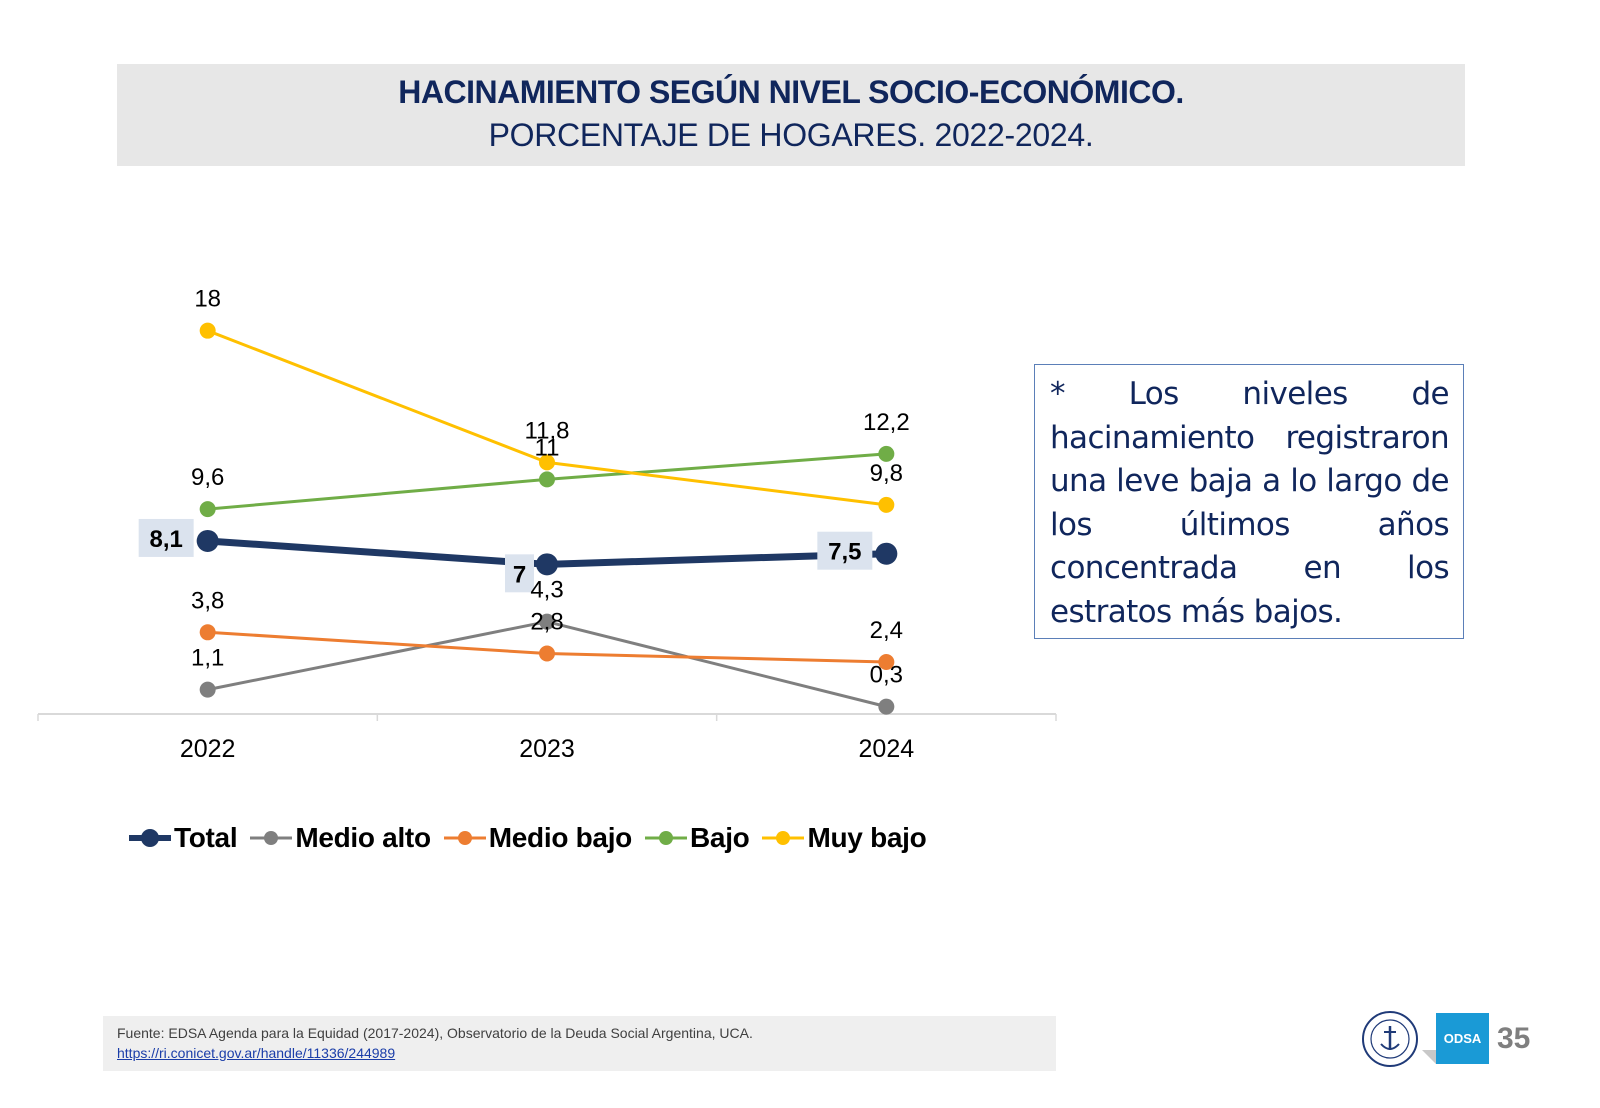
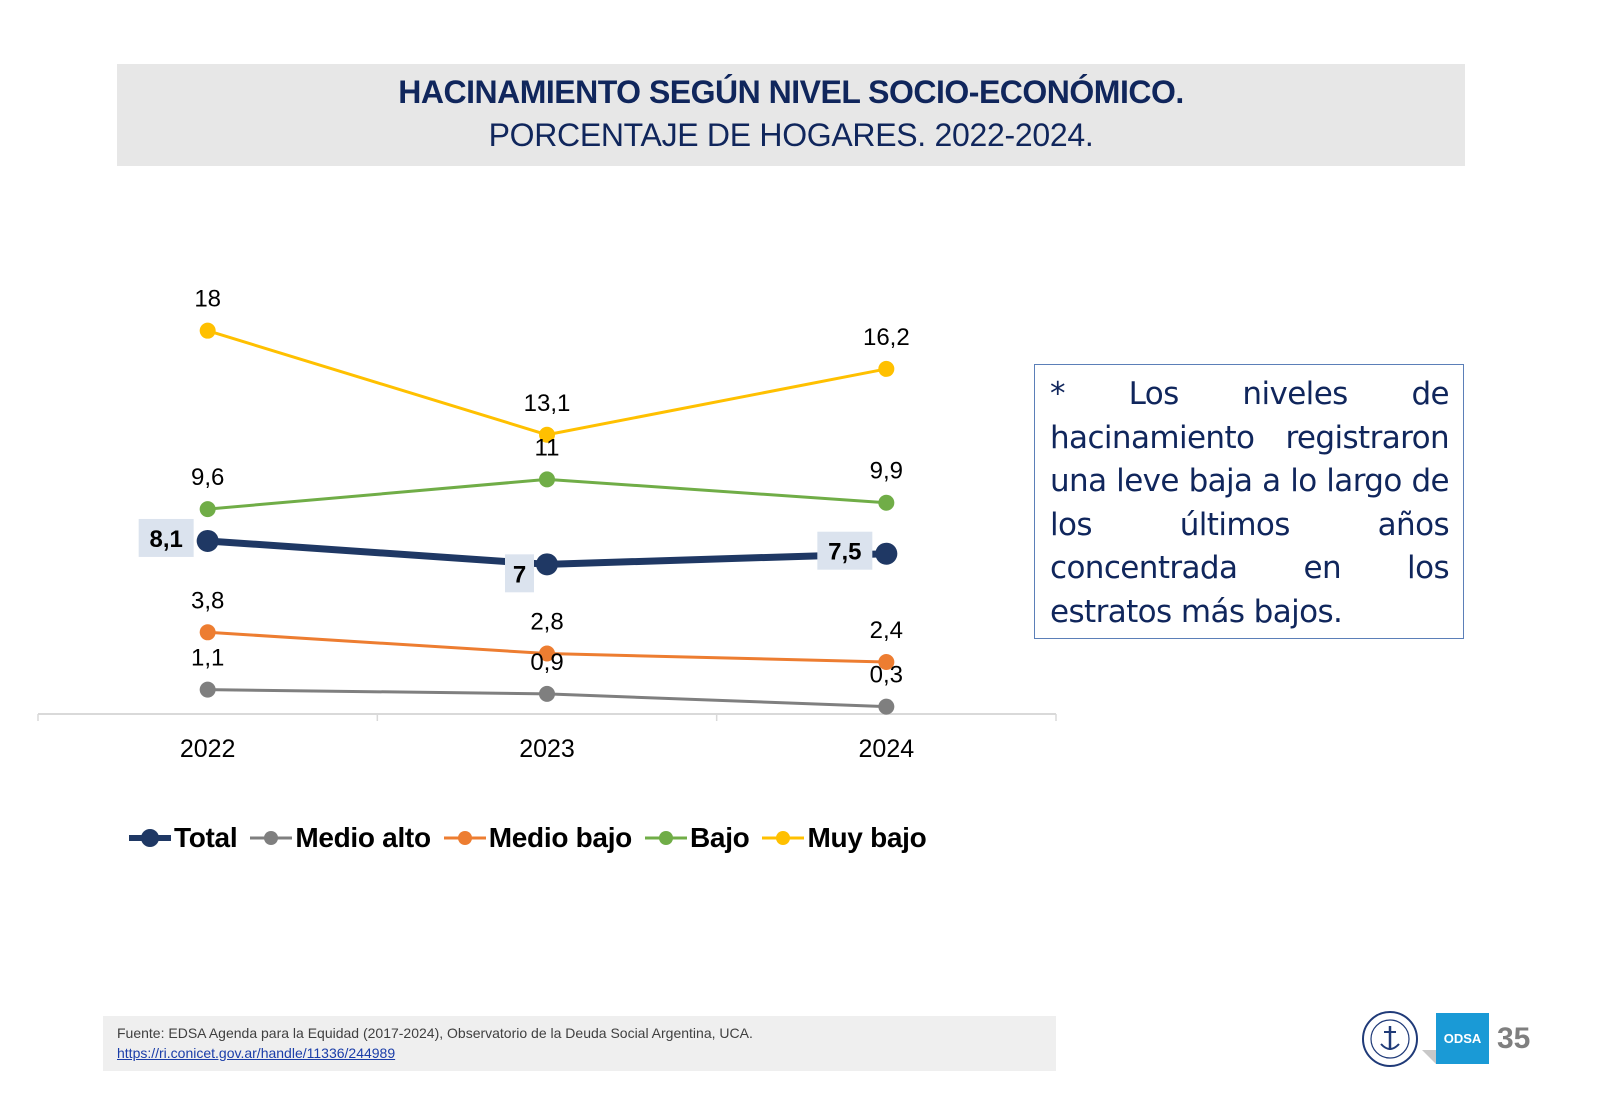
Medio alto/2023: 4,3 -> 0,9
Muy bajo/2023: 11,8 -> 13,1
Bajo/2024: 12,2 -> 9,9
Muy bajo/2024: 9,8 -> 16,2
